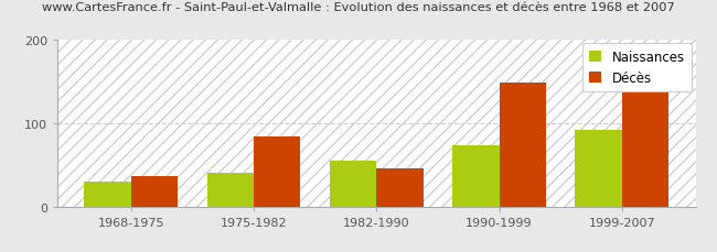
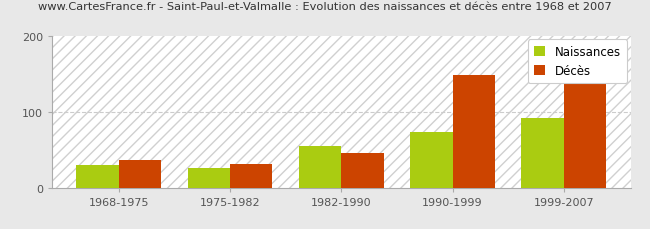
Naissances/1975-1982: 40 -> 26
Décès/1975-1982: 84 -> 31
